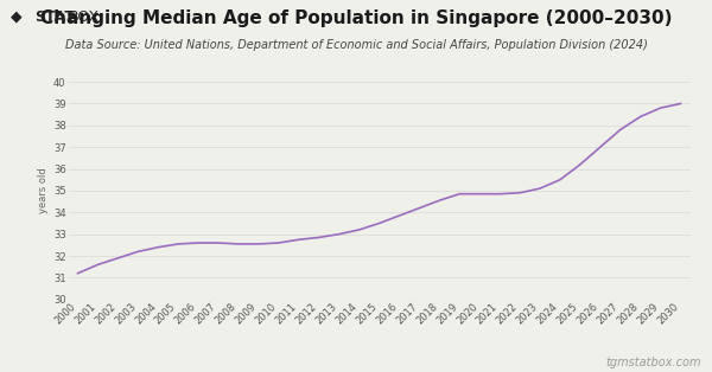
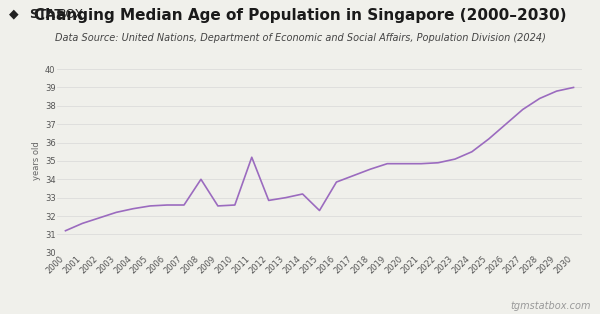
2008: 32.5 -> 34.0
2011: 32.8 -> 35.2
2015: 33.5 -> 32.3
